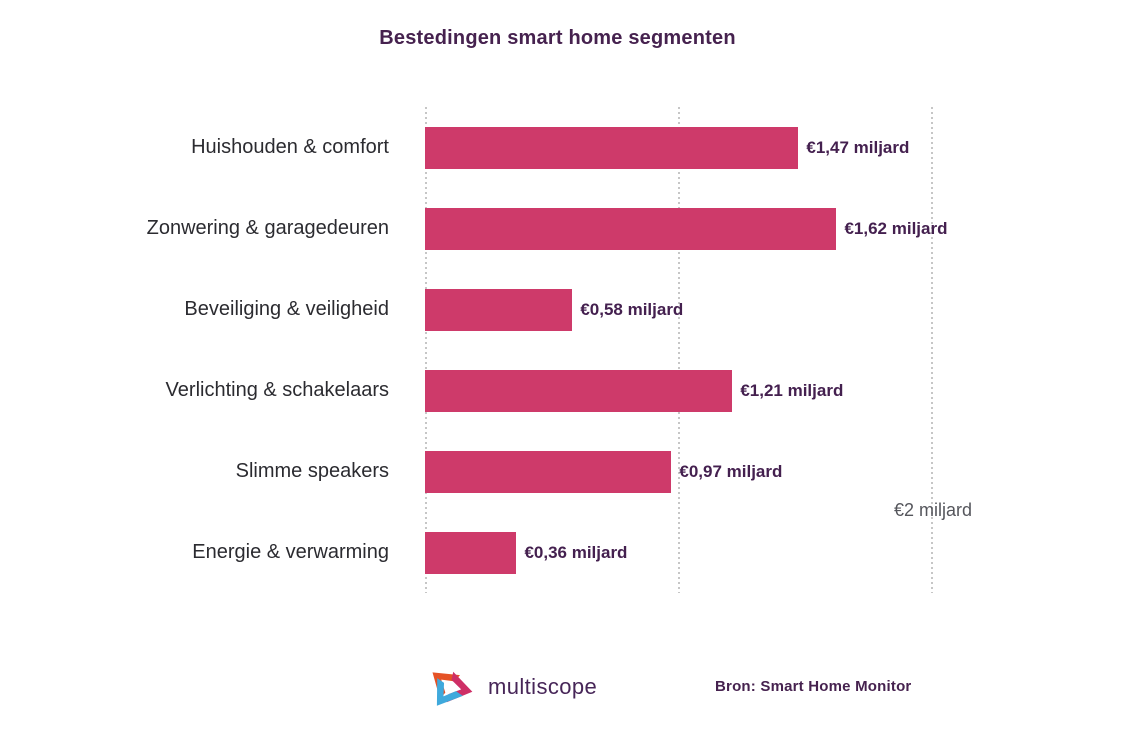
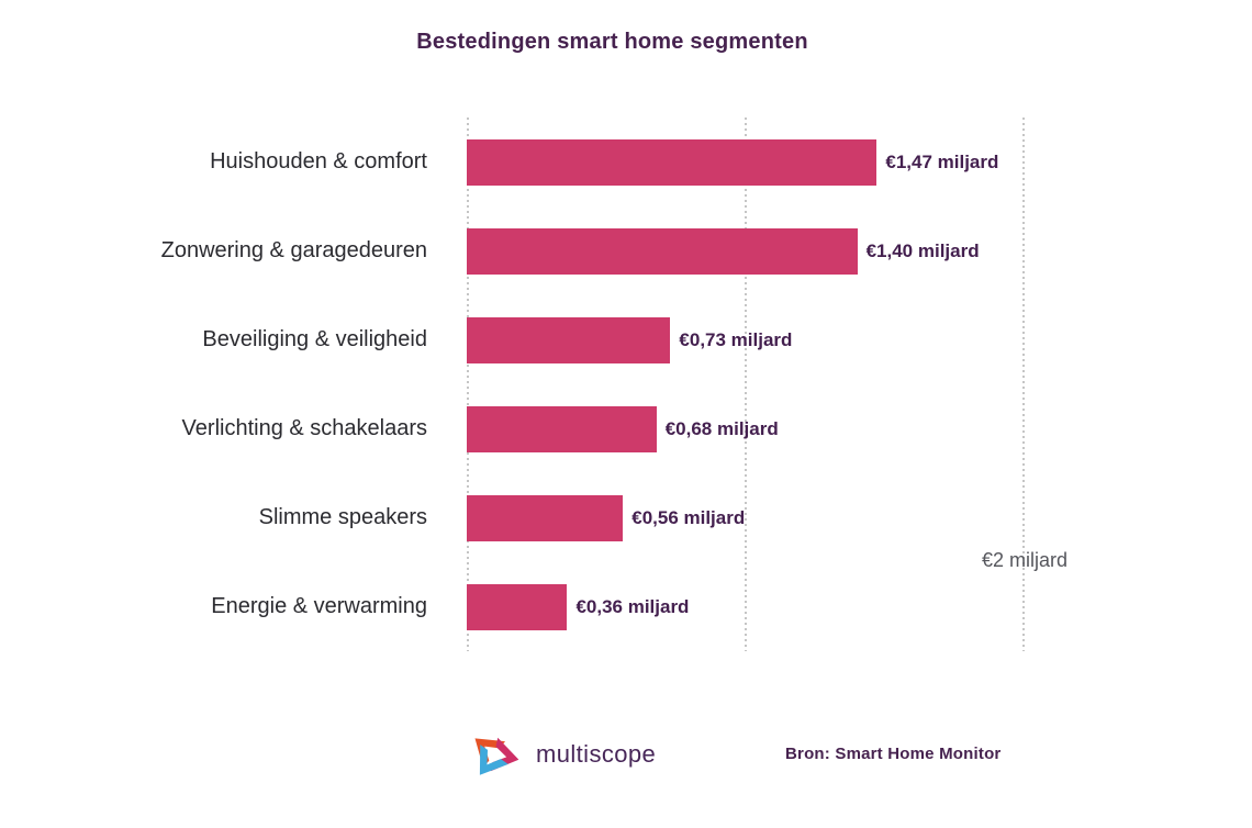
Zonwering & garagedeuren: €1,62 -> €1,40
Beveiliging & veiligheid: €0,58 -> €0,73
Verlichting & schakelaars: €1,21 -> €0,68
Slimme speakers: €0,97 -> €0,56
